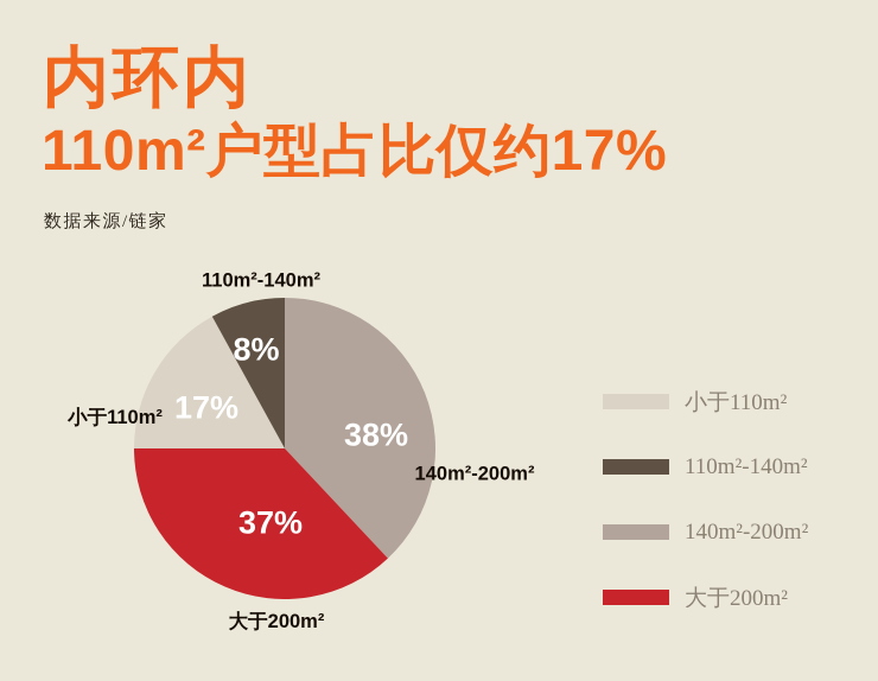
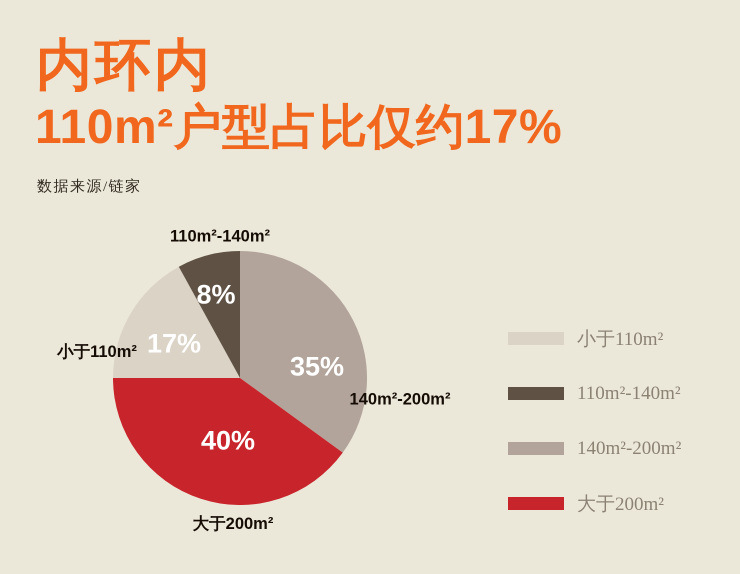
140m²-200m²: 38% -> 35%
大于200m²: 37% -> 40%
